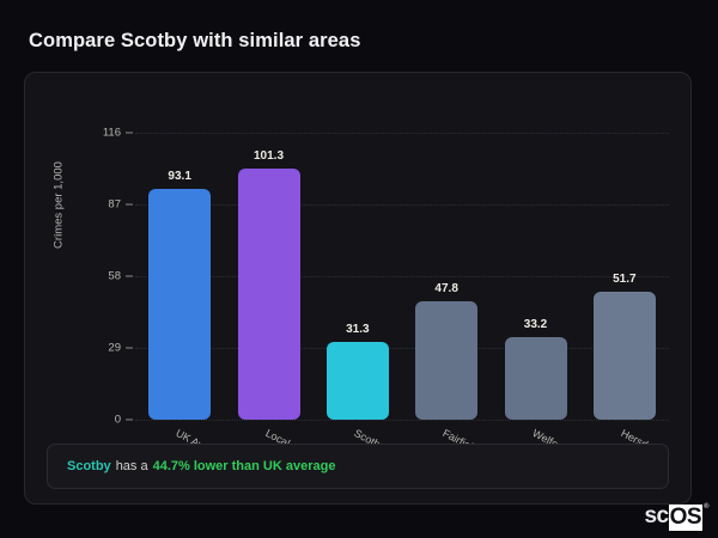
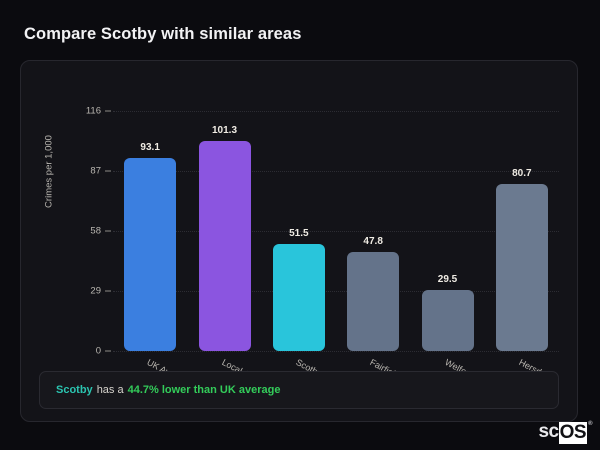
Scotby: 31.3 -> 51.5
Welford (W…: 33.2 -> 29.5
Hersden: 51.7 -> 80.7
